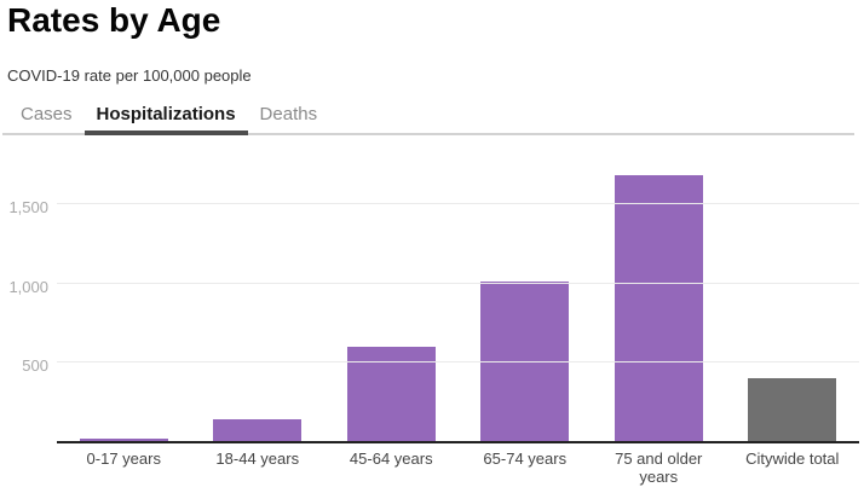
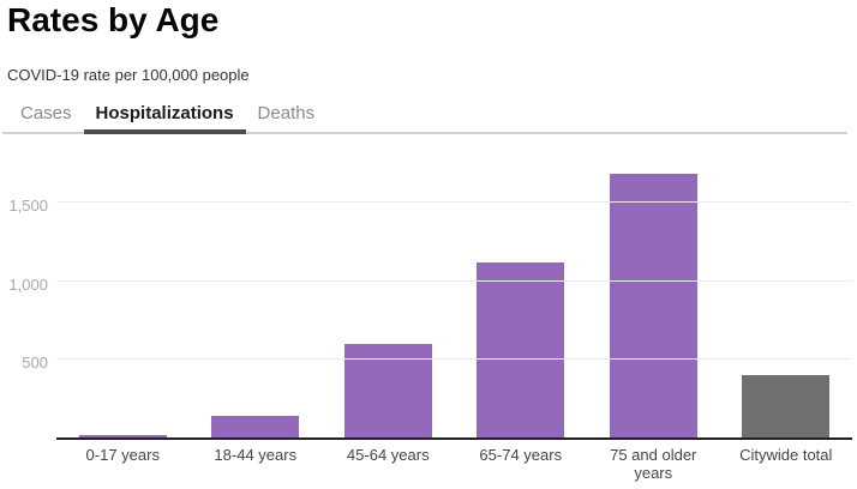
65-74 years: 1010 -> 1120
